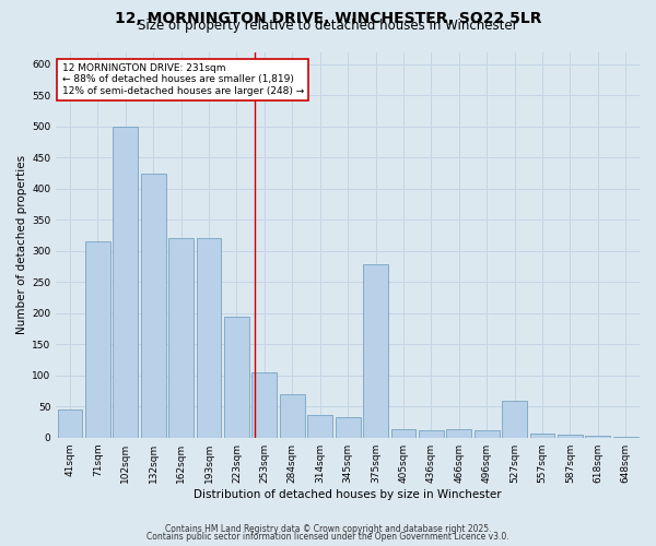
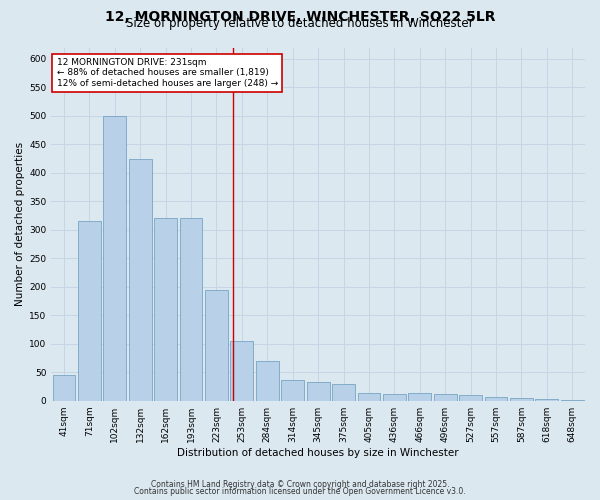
375sqm: 278 -> 30
527sqm: 60 -> 10
